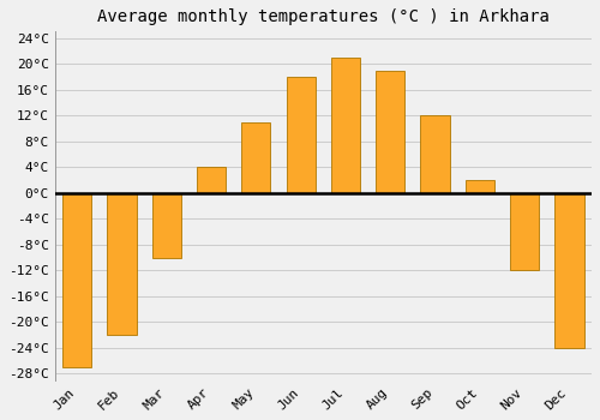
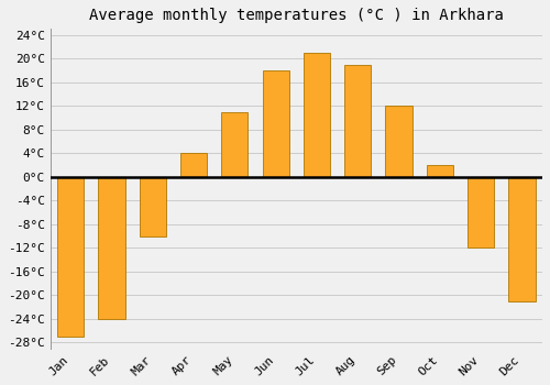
Feb: -22°C -> -24°C
Dec: -24°C -> -21°C
